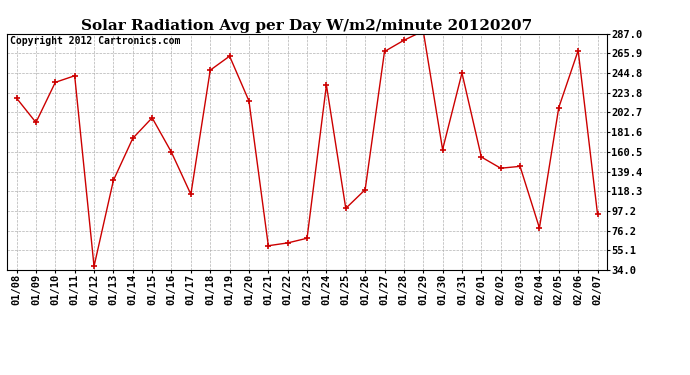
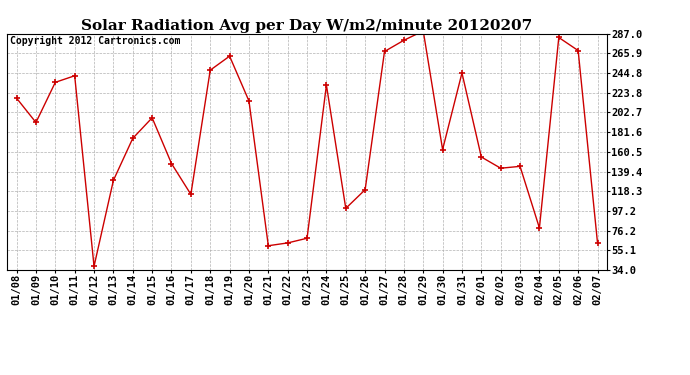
01/16: 160 -> 148
02/05: 208 -> 283
02/07: 94 -> 63
